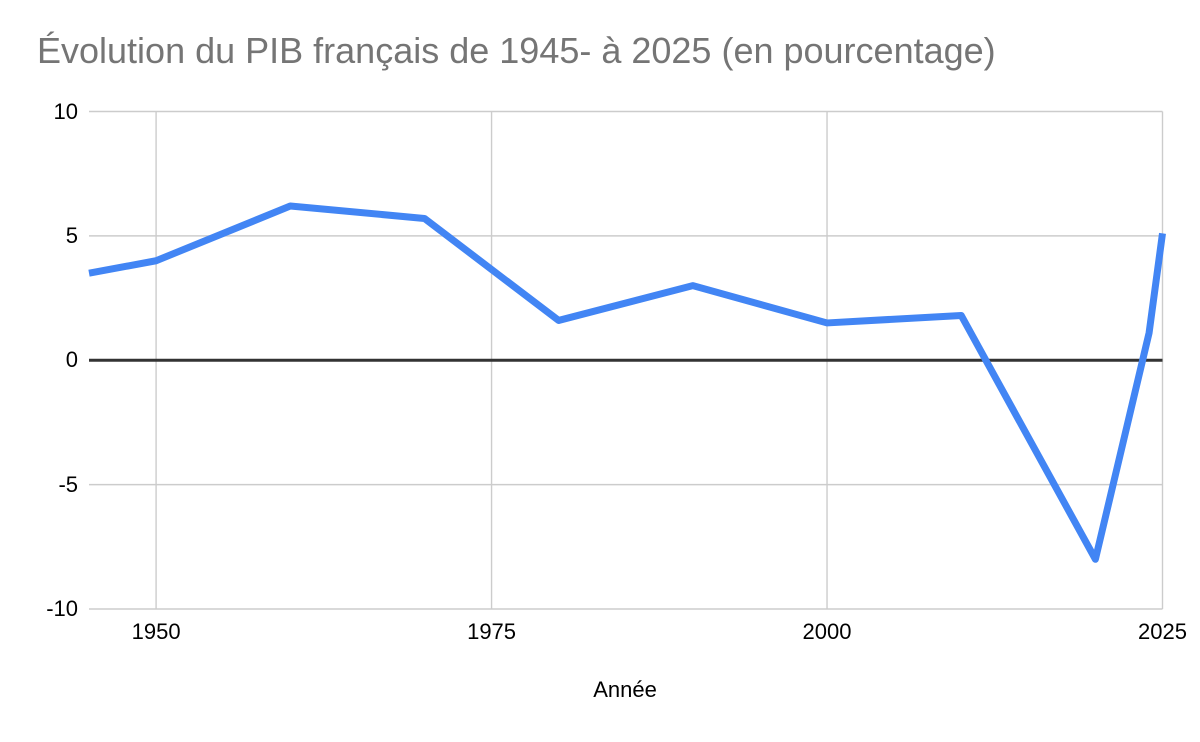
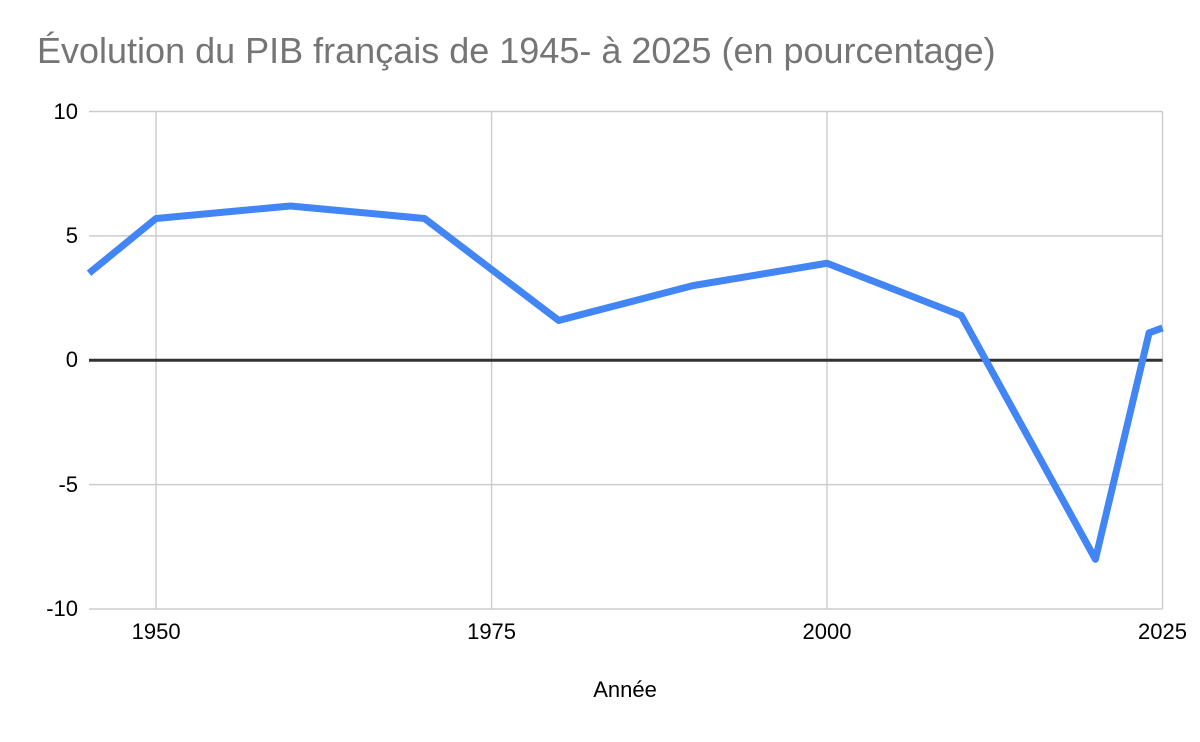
1950: 4.0 -> 5.7
2000: 1.5 -> 3.9
2025: 5.1 -> 1.3
